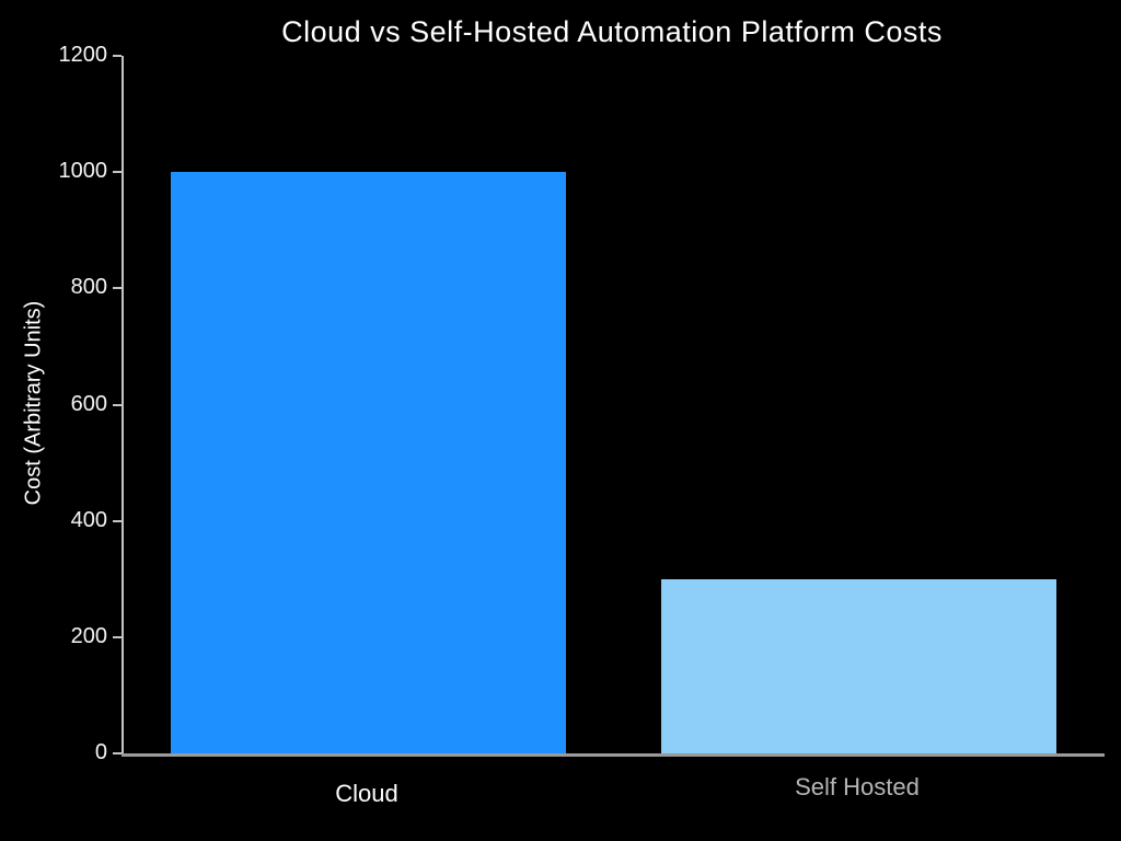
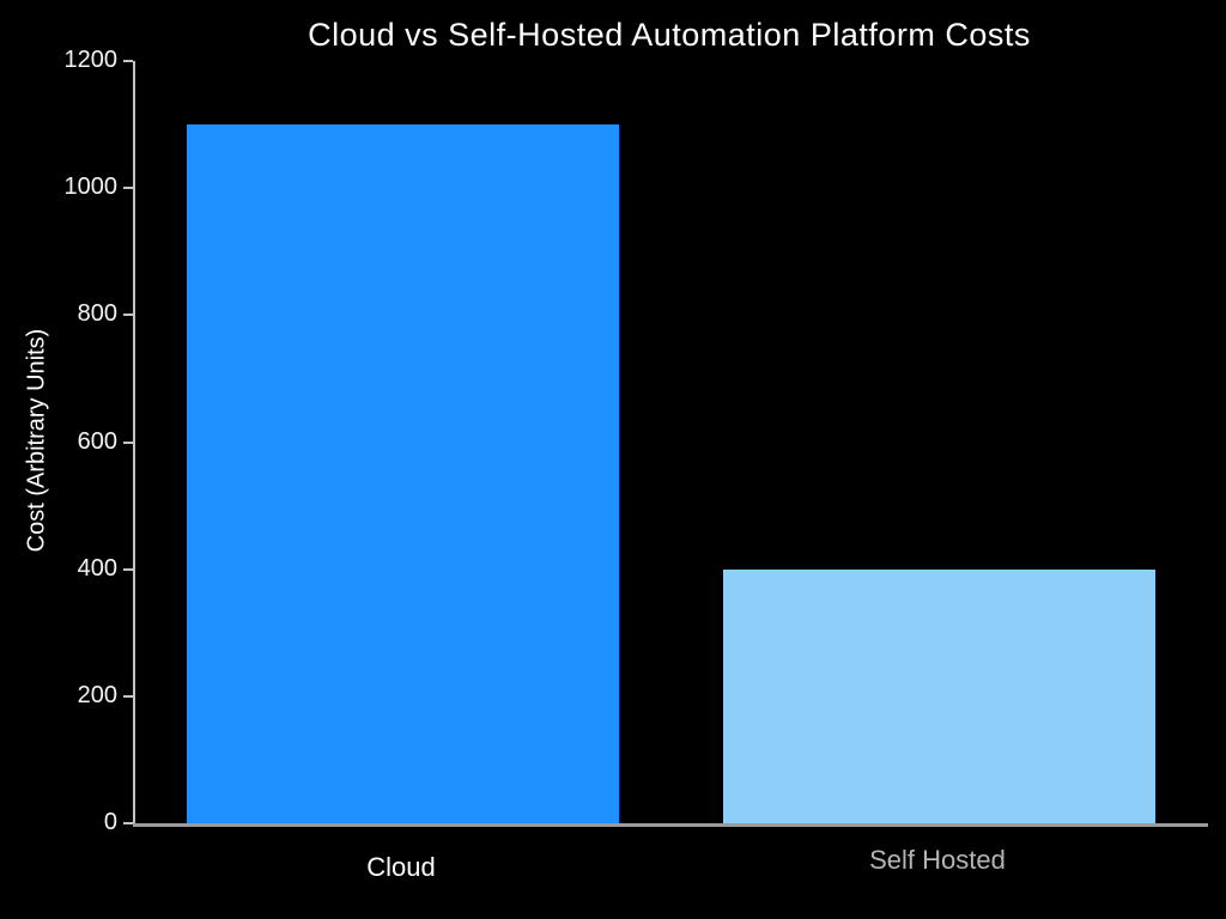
Cloud: 1000 -> 1100
Self Hosted: 300 -> 400
